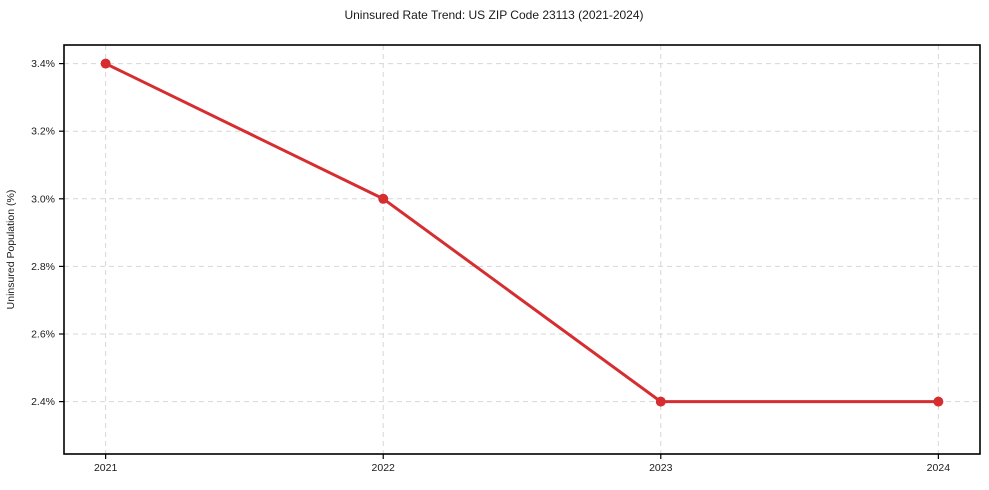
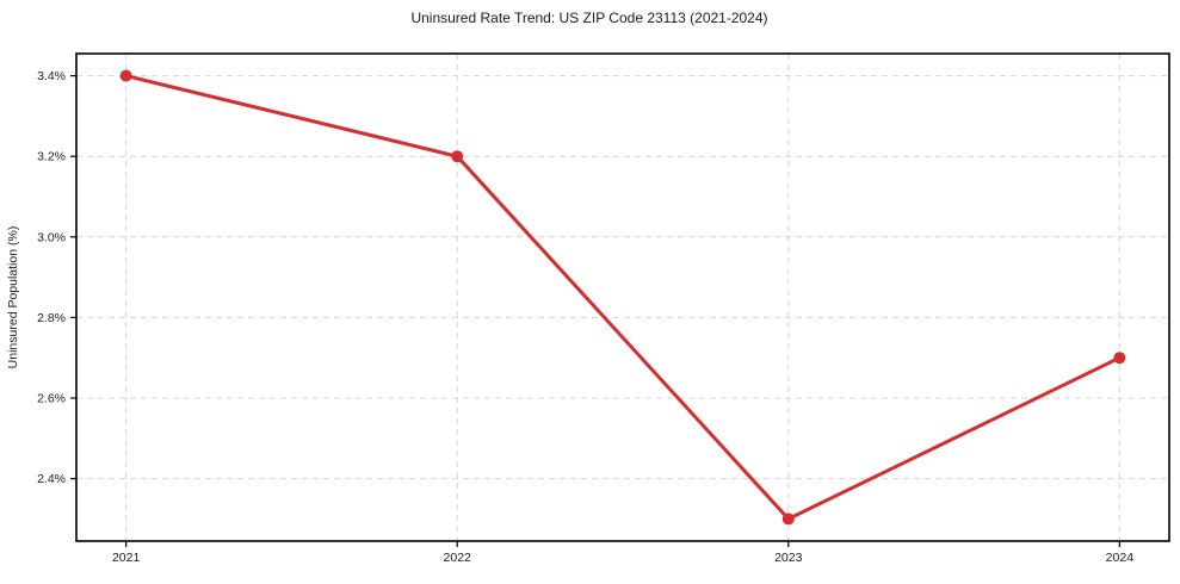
2022: 3.0% -> 3.2%
2023: 2.4% -> 2.3%
2024: 2.4% -> 2.7%
